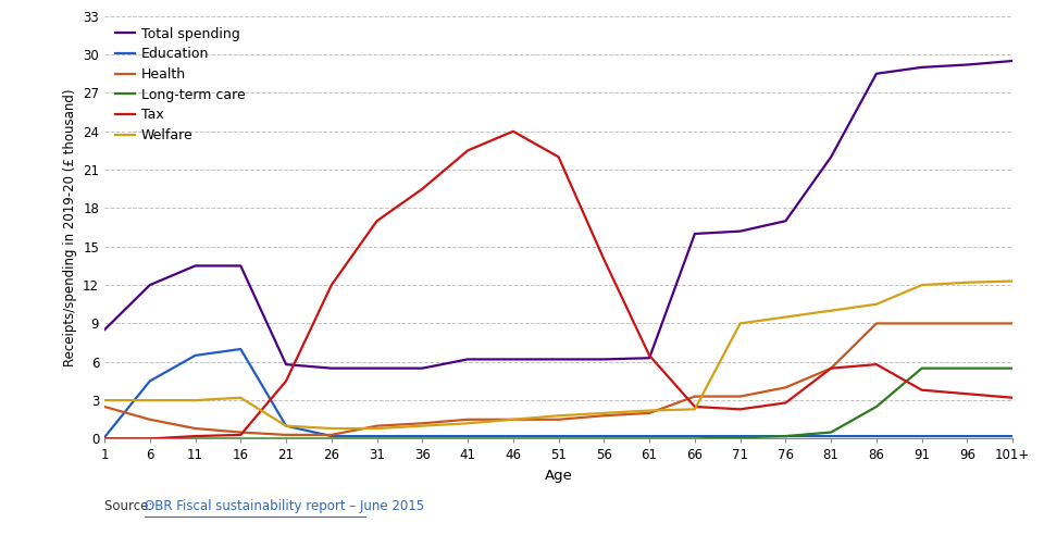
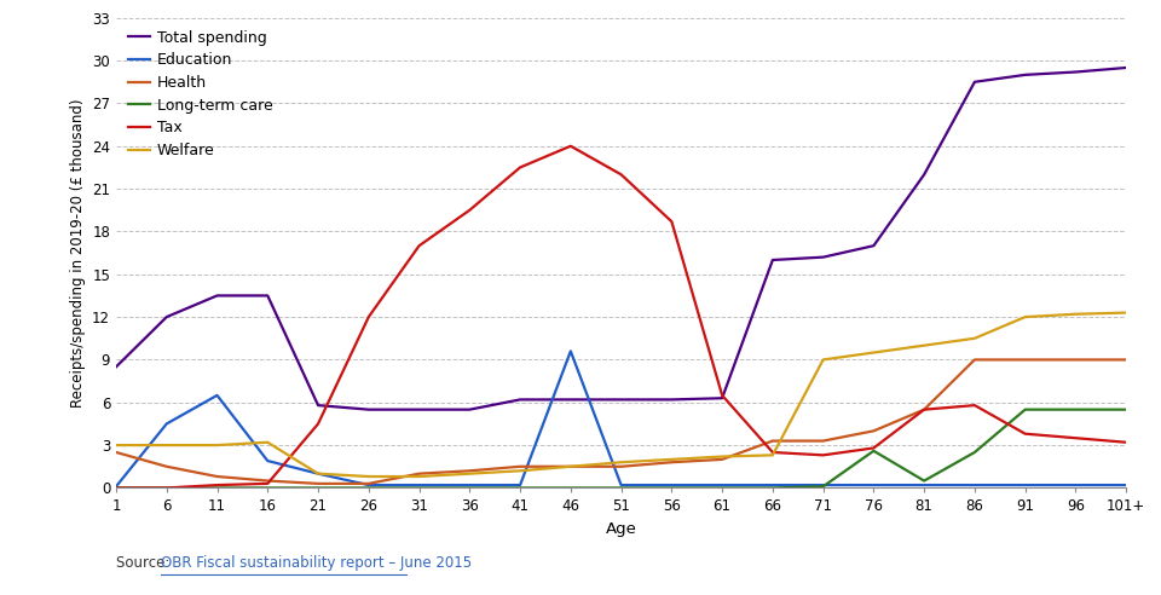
Education/16: 7.0 -> 1.9
Education/46: 0.2 -> 9.6
Tax/56: 14.0 -> 18.7
Long-term care/76: 0.2 -> 2.6
